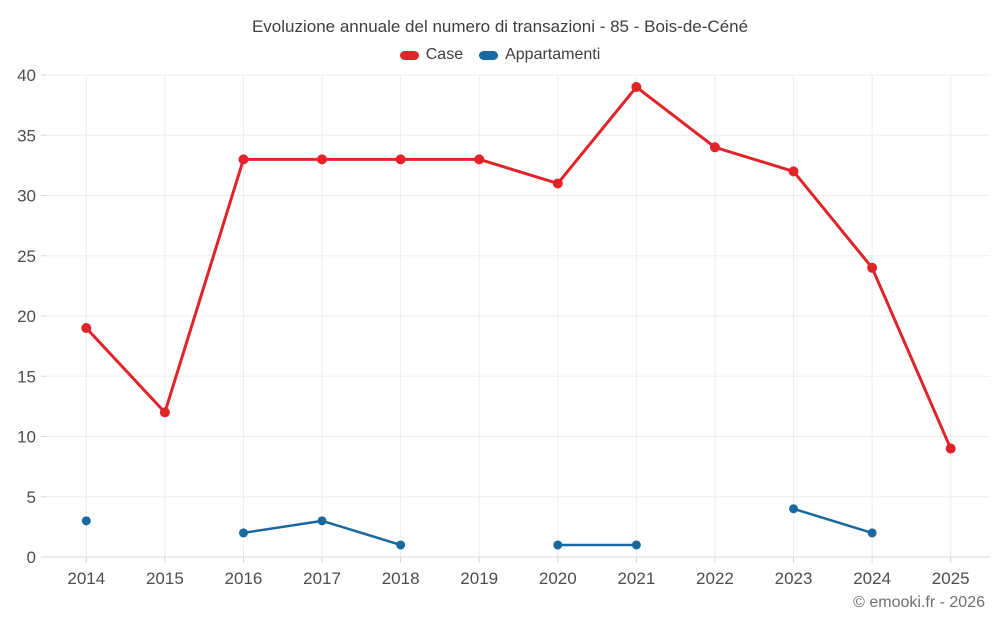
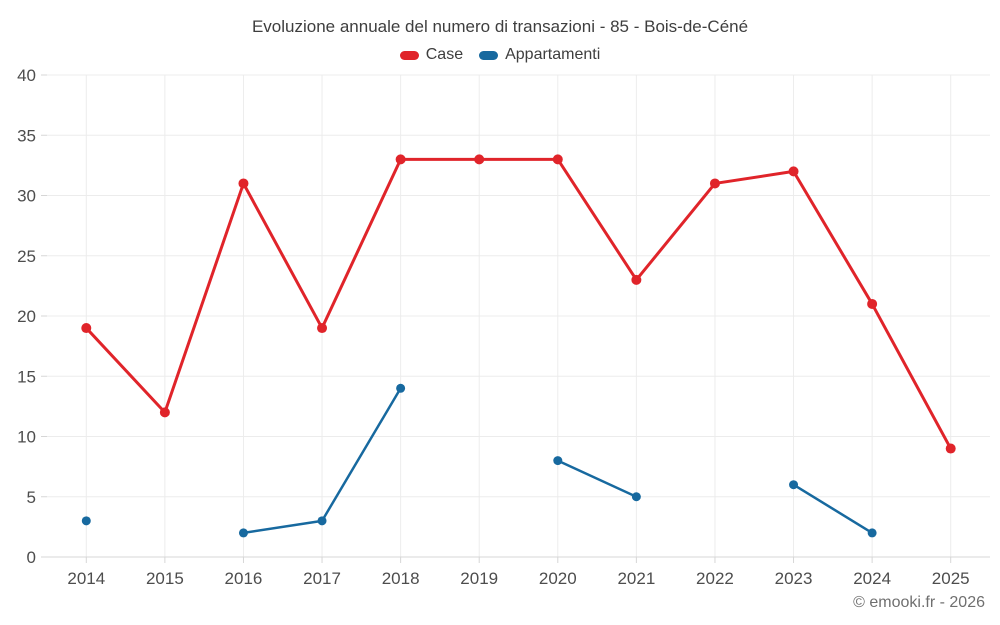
Case/2016: 33 -> 31
Case/2017: 33 -> 19
Appartamenti/2018: 1 -> 14
Case/2020: 31 -> 33
Appartamenti/2020: 1 -> 8
Case/2021: 39 -> 23
Appartamenti/2021: 1 -> 5
Case/2022: 34 -> 31
Appartamenti/2023: 4 -> 6
Case/2024: 24 -> 21
